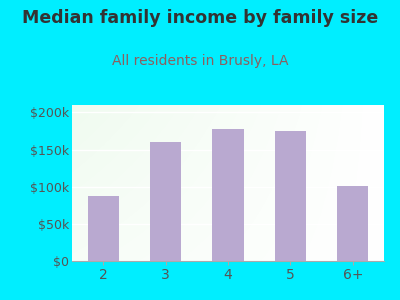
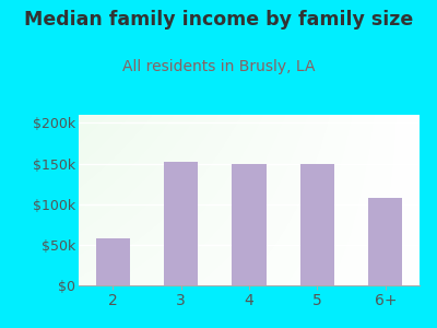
2: $87k -> $58k
3: $160k -> $152k
4: $178k -> $150k
5: $175k -> $150k
6+: $101k -> $108k
